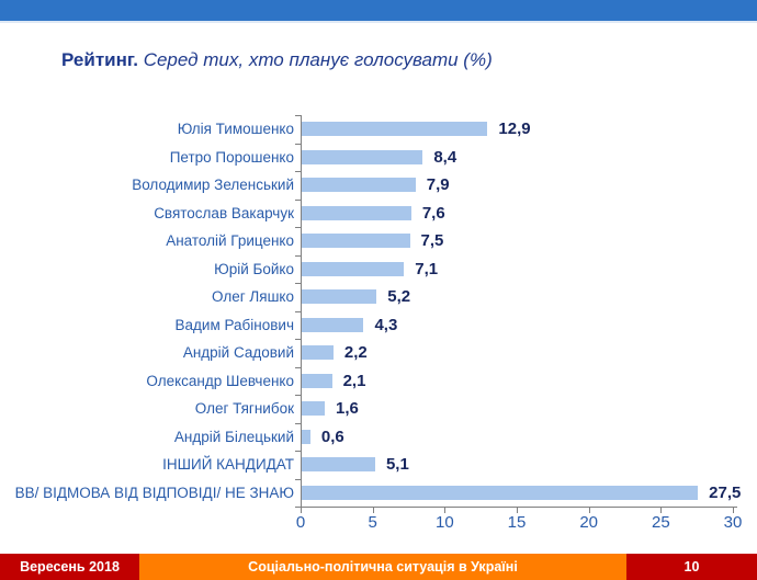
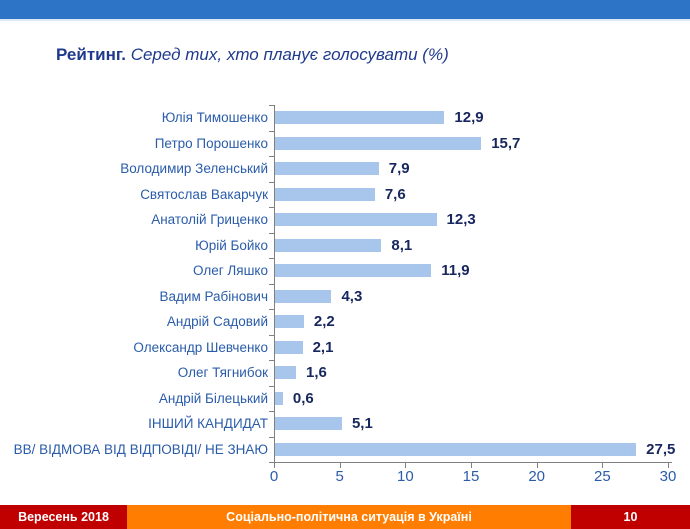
Петро Порошенко: 8,4 -> 15,7
Анатолій Гриценко: 7,5 -> 12,3
Юрій Бойко: 7,1 -> 8,1
Олег Ляшко: 5,2 -> 11,9
